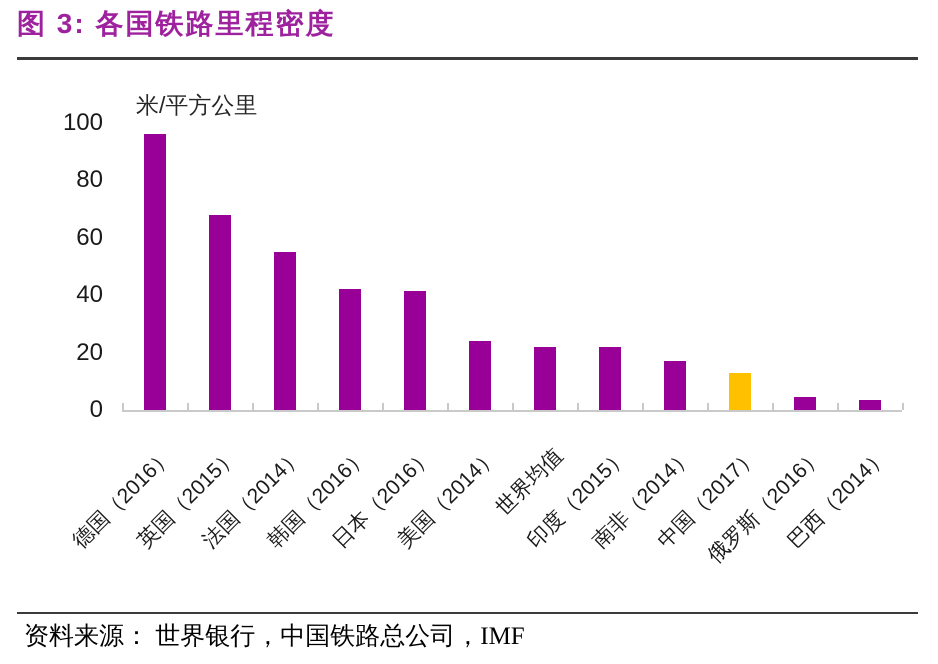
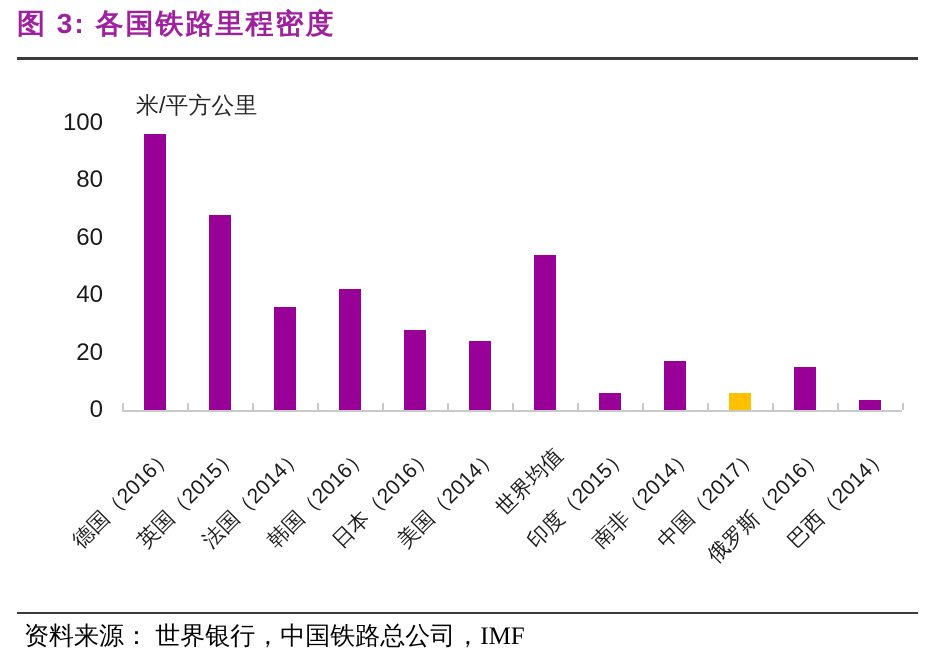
法国（2014）: 55 -> 36
日本（2016）: 42 -> 28
世界均值: 22 -> 54
印度（2015）: 22 -> 6
中国（2017）: 13 -> 6
俄罗斯（2016）: 4 -> 15
